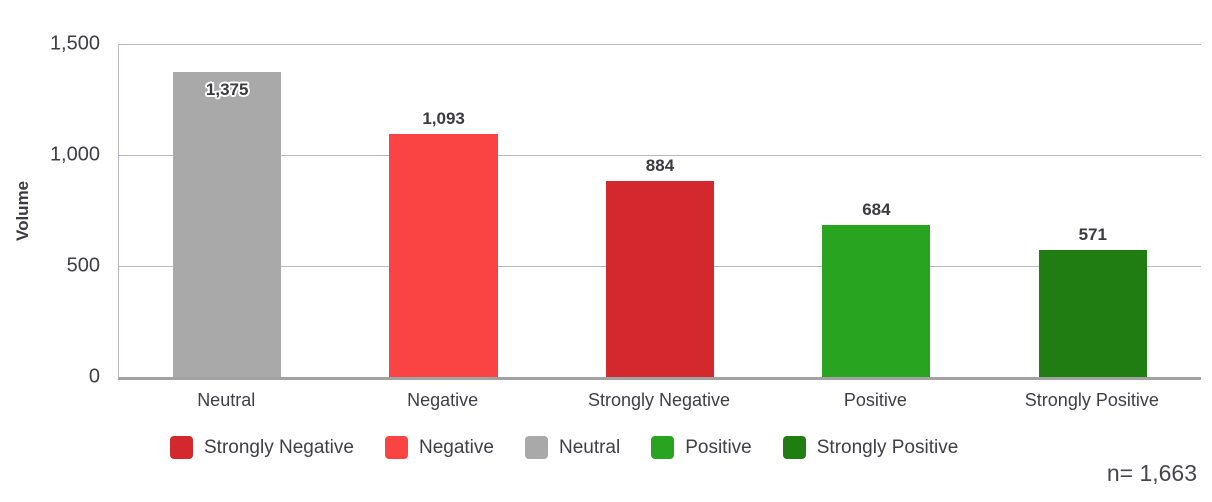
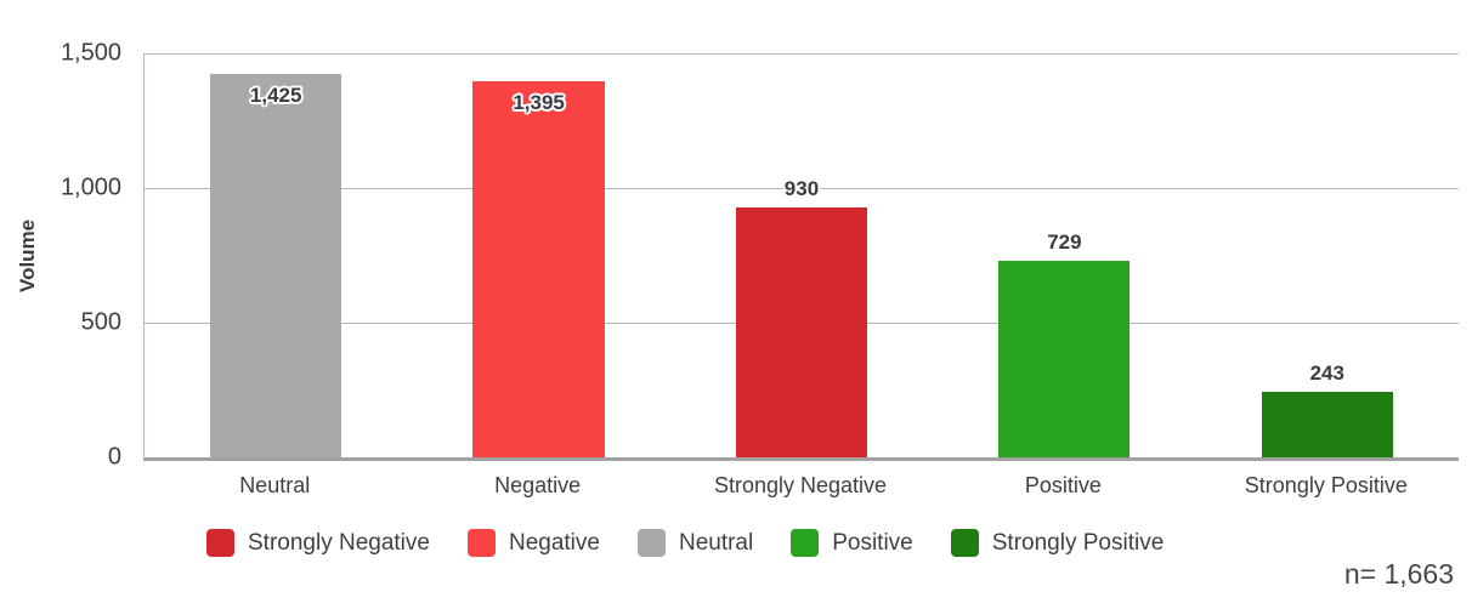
Neutral: 1,375 -> 1,425
Negative: 1,093 -> 1,395
Strongly Negative: 884 -> 930
Positive: 684 -> 729
Strongly Positive: 571 -> 243
